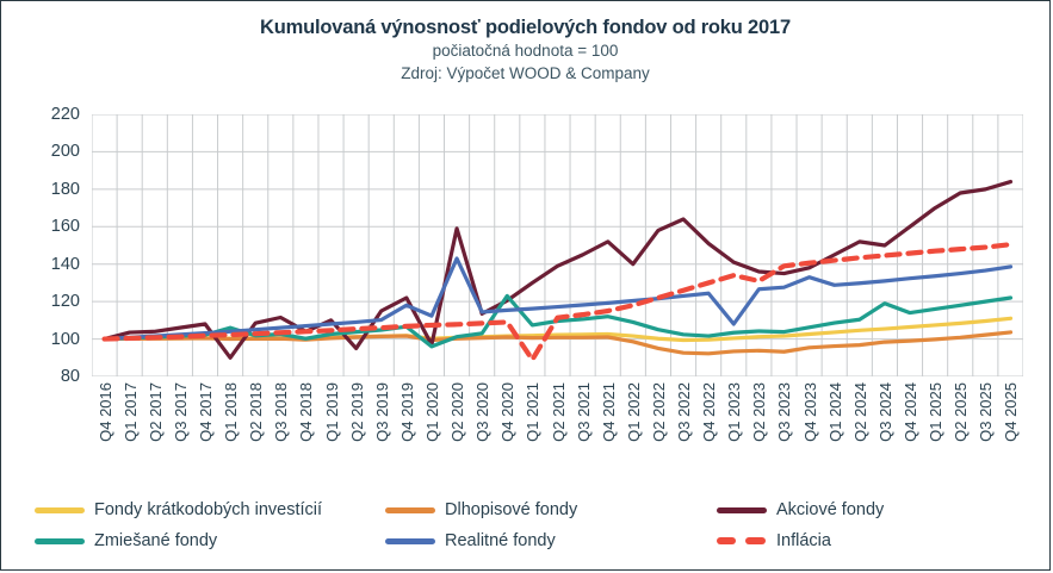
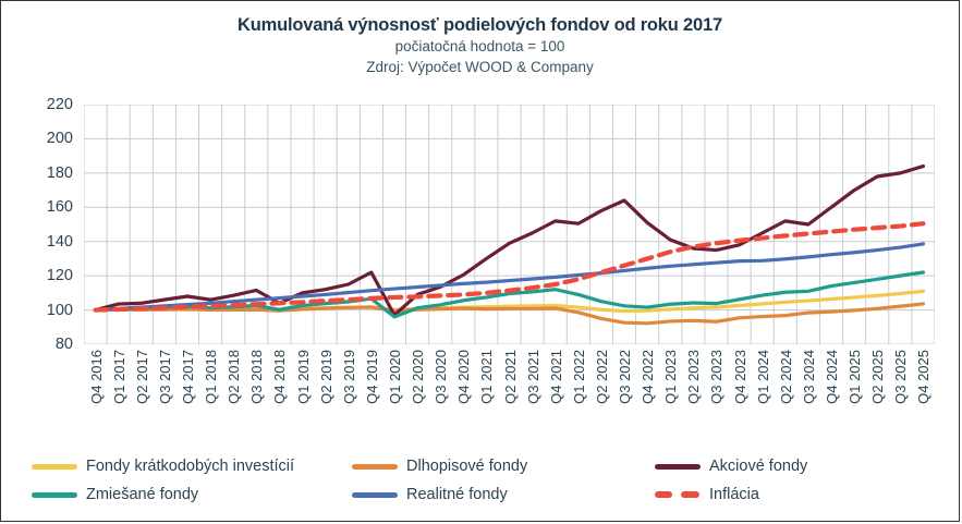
Akciové fondy/Q1 2018: 90 -> 106
Zmiešané fondy/Q1 2018: 106 -> 101
Akciové fondy/Q2 2019: 95 -> 112
Realitné fondy/Q4 2019: 118 -> 111
Akciové fondy/Q2 2020: 159 -> 109
Realitné fondy/Q2 2020: 143 -> 113
Zmiešané fondy/Q4 2020: 123 -> 106
Inflácia/Q1 2021: 89 -> 110
Akciové fondy/Q1 2022: 140 -> 150
Realitné fondy/Q1 2023: 108 -> 126
Inflácia/Q2 2023: 131 -> 137
Realitné fondy/Q4 2023: 133 -> 129
Zmiešané fondy/Q3 2024: 119 -> 111
